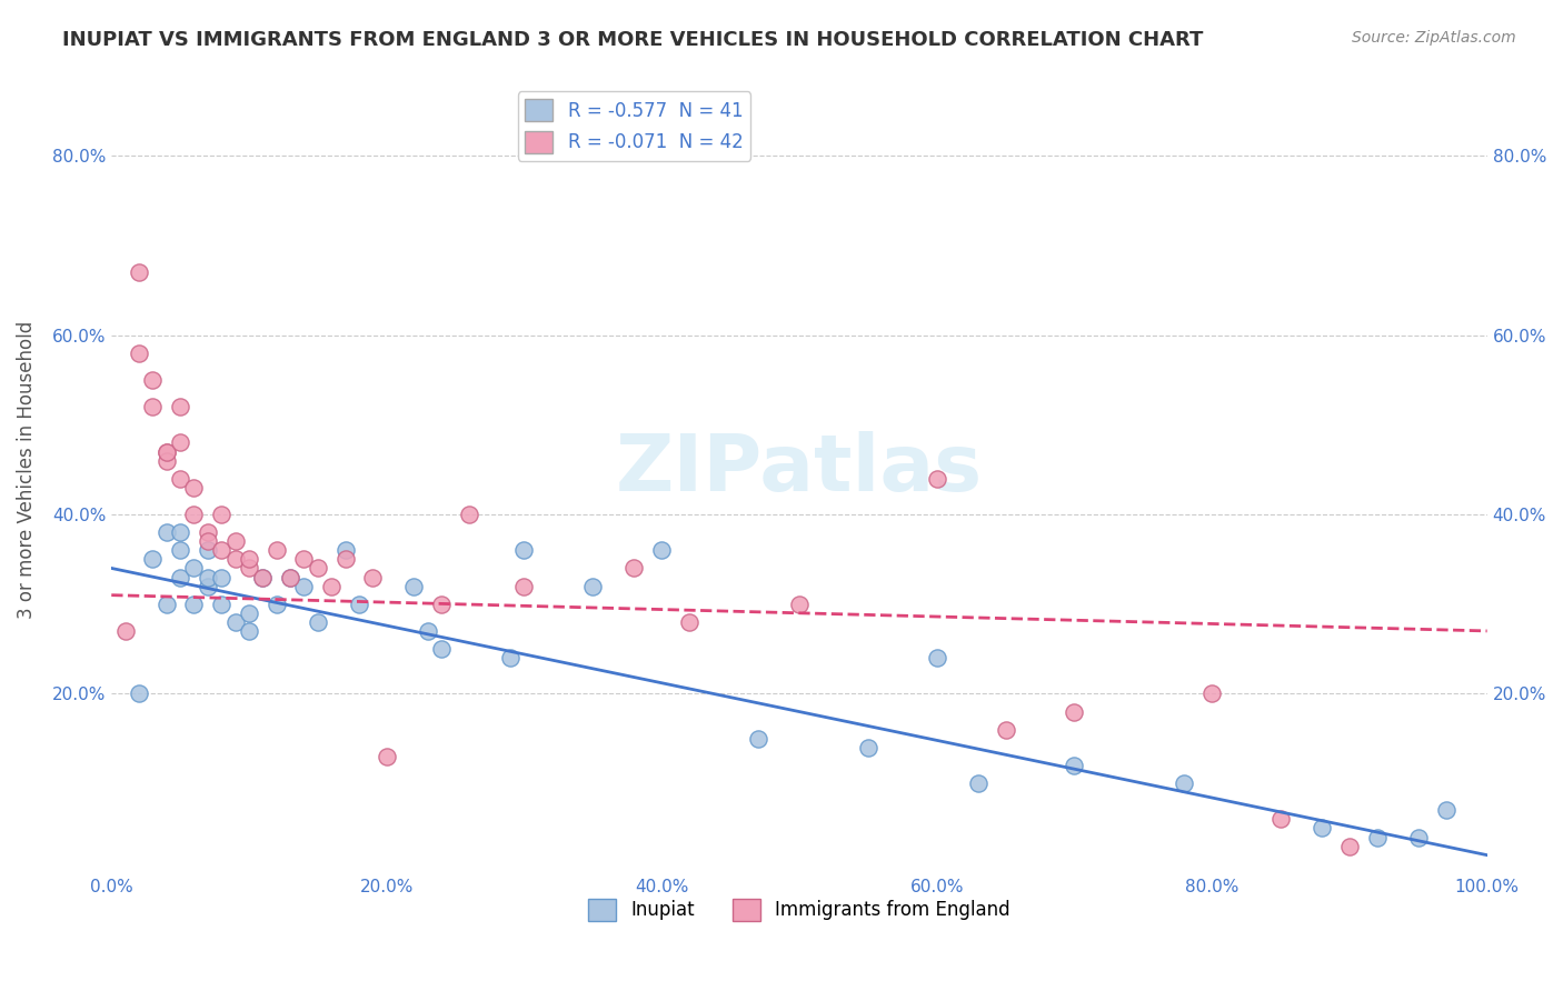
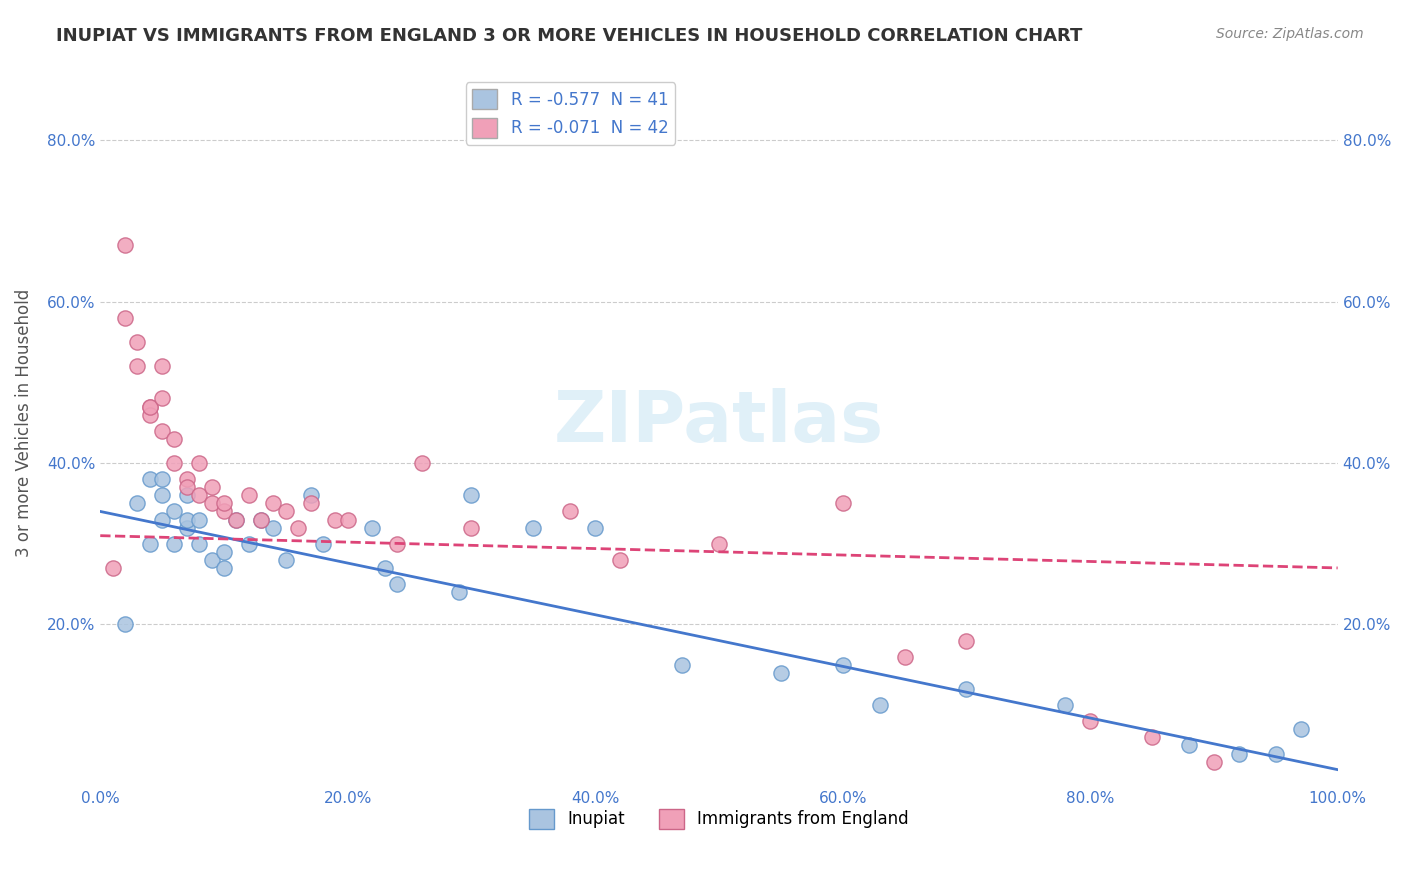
Immigrants from England/20.0%: 13% -> 33%
Inupiat/40.0%: 36% -> 32%
Inupiat/60.0%: 24% -> 15%
Immigrants from England/60.0%: 44% -> 35%
Immigrants from England/80.0%: 20% -> 8%
